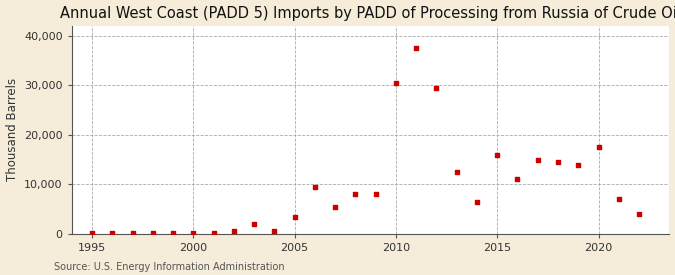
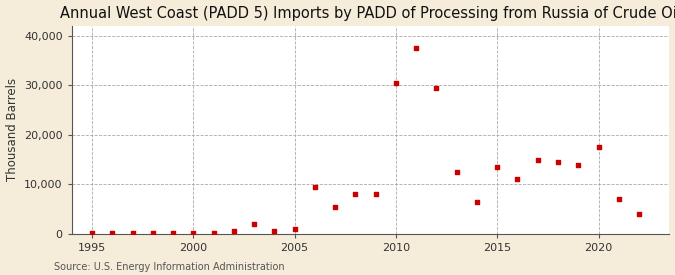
2005: 3,500 -> 1,000
2015: 16,000 -> 13,500
